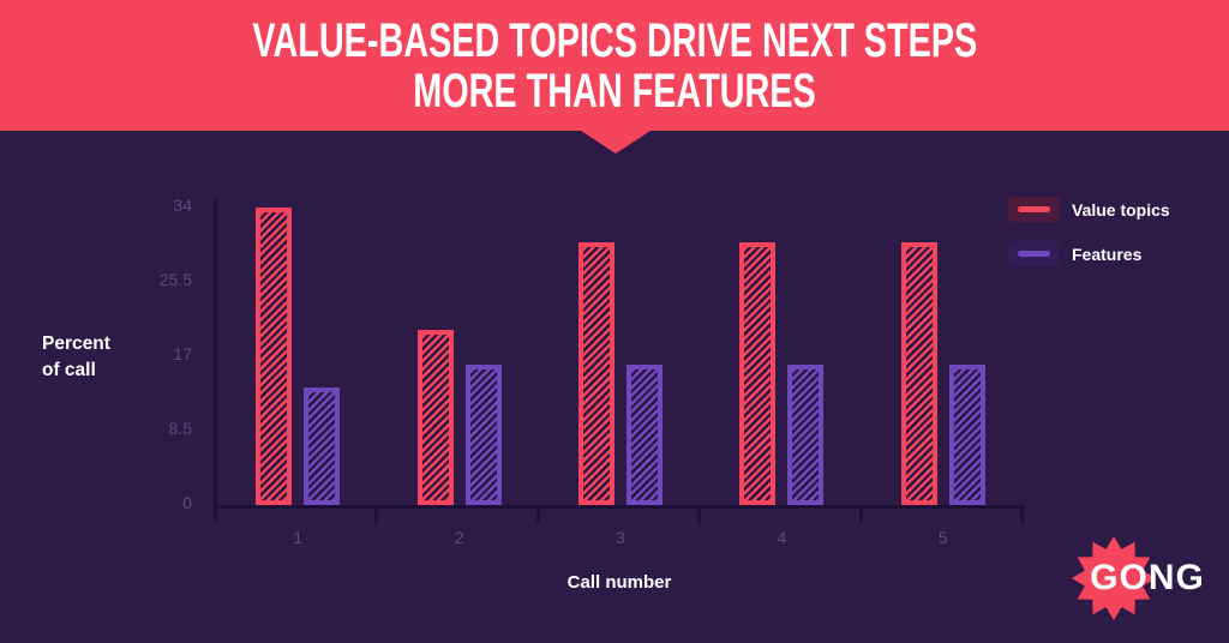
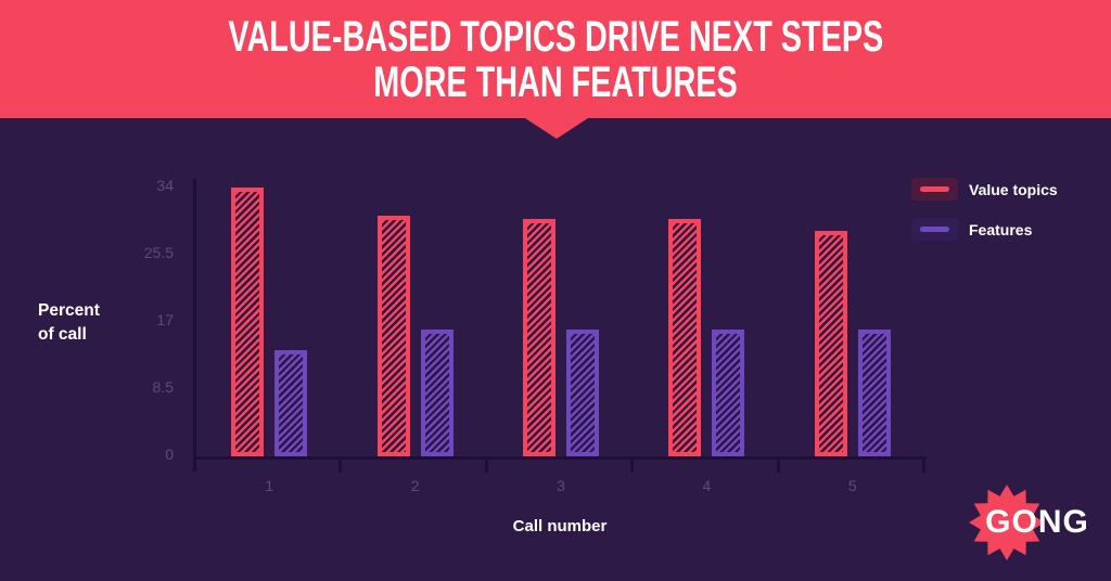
Value topics/2: 20 -> 30
Value topics/5: 30 -> 28
